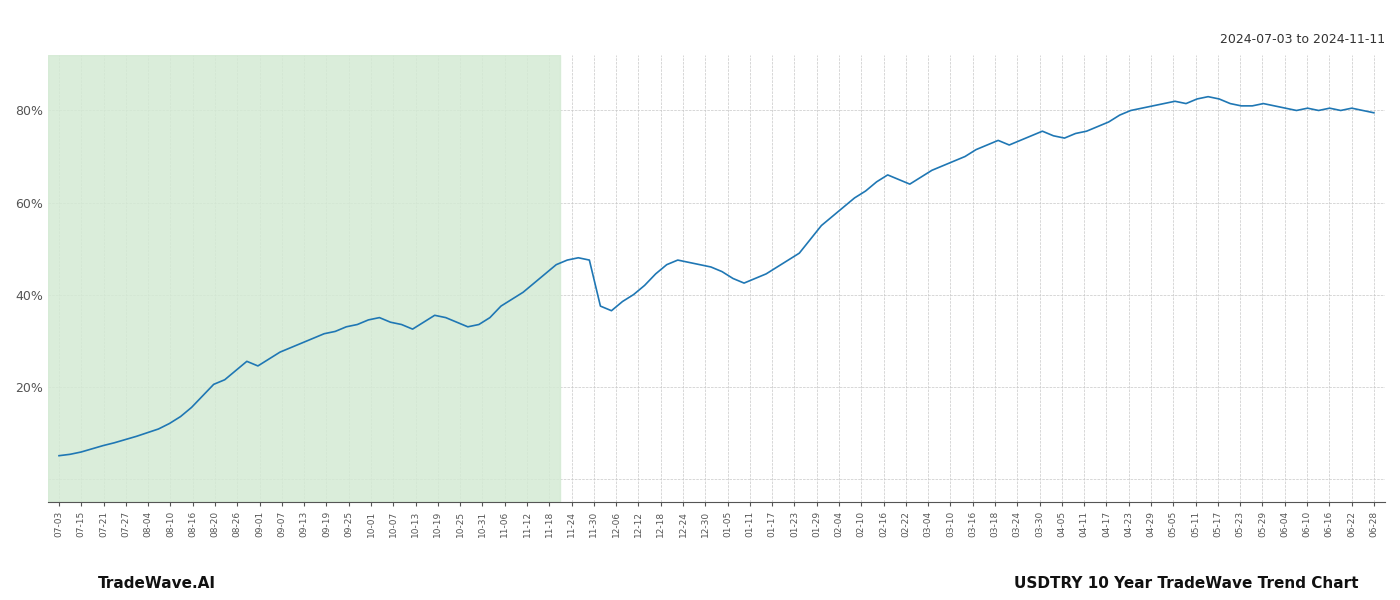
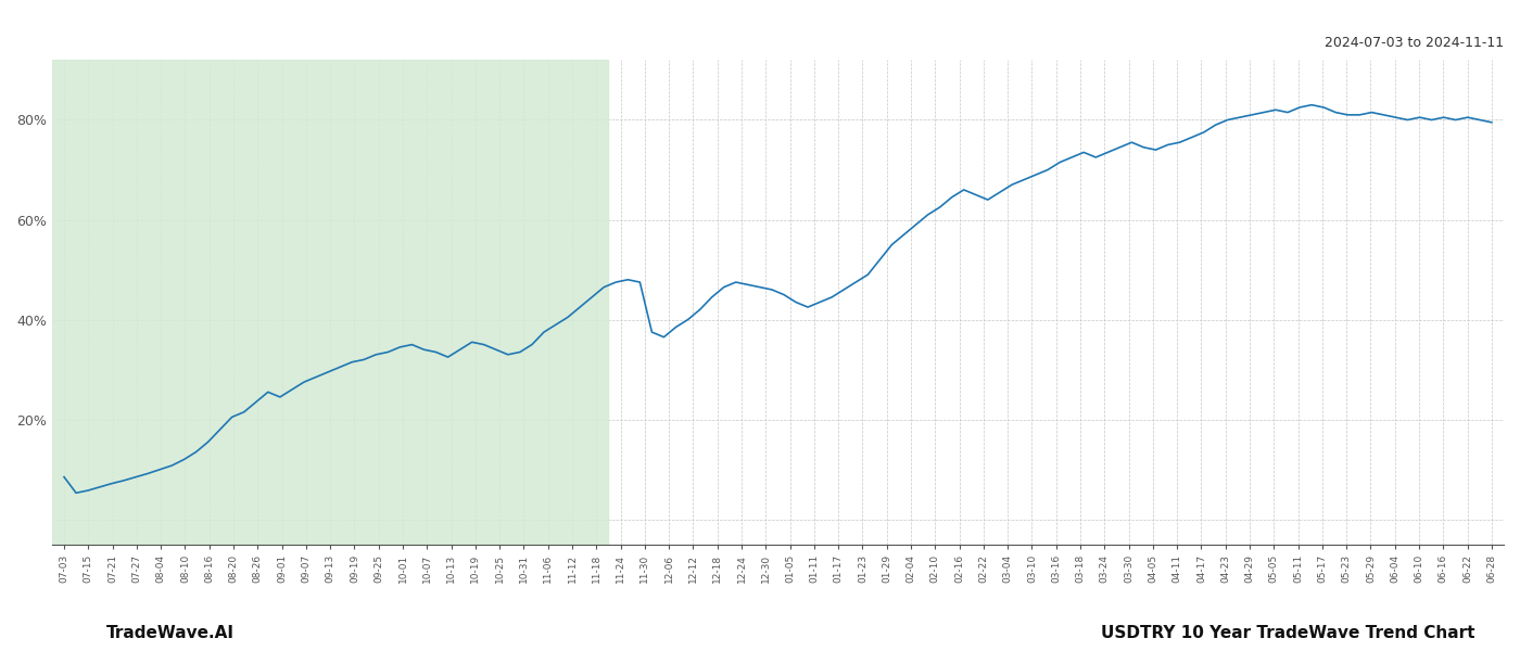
07-03: 5.0% -> 8.5%
